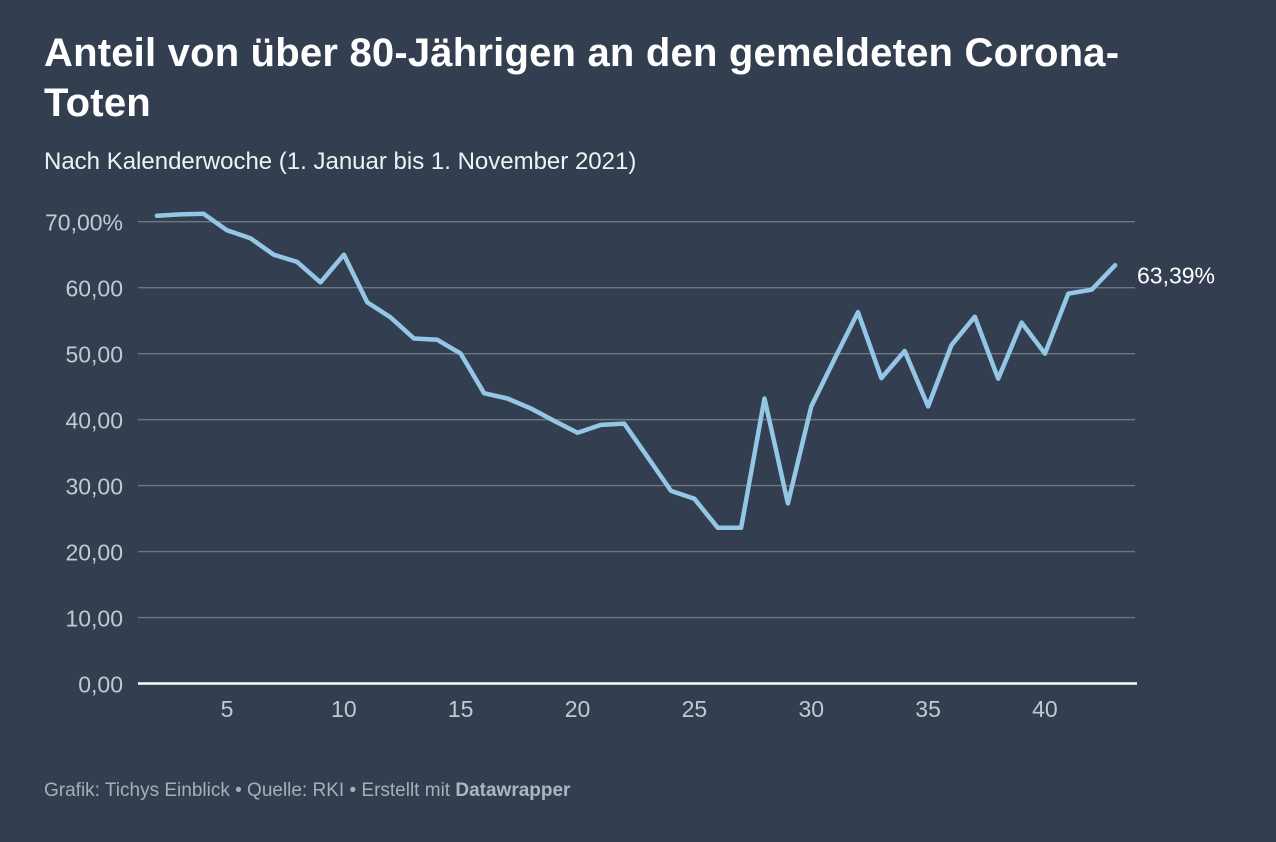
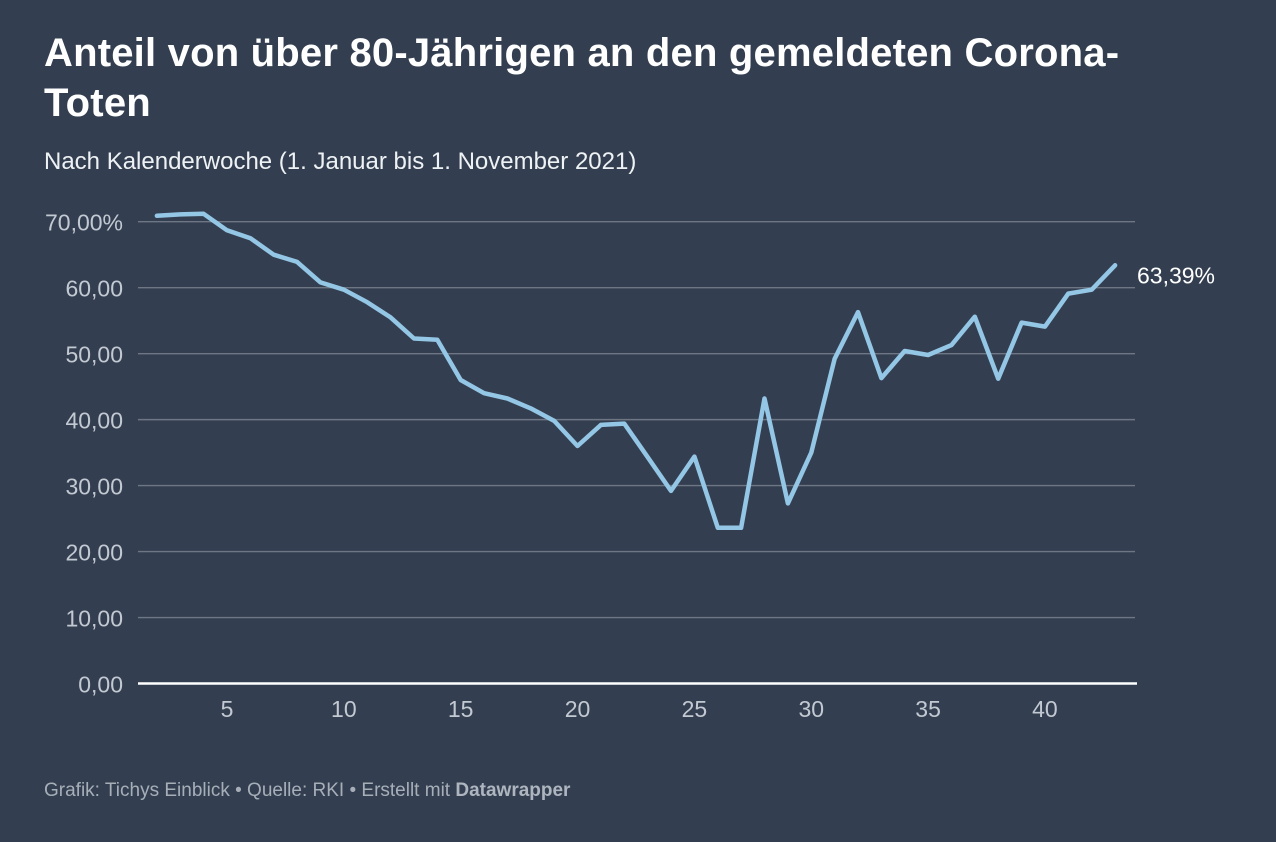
10: 65% -> 60%
15: 50% -> 46%
20: 38% -> 36%
25: 28% -> 34%
30: 42% -> 35%
35: 42% -> 50%
40: 50% -> 54%
